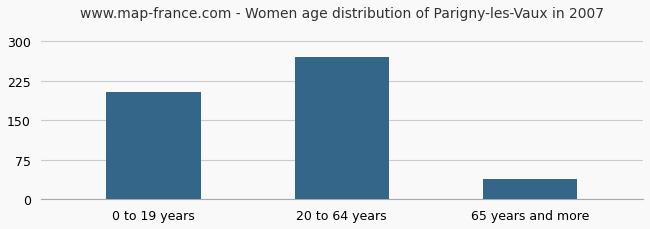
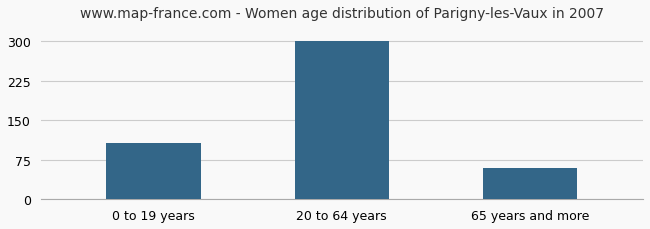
0 to 19 years: 204 -> 107
20 to 64 years: 270 -> 300
65 years and more: 38 -> 60
